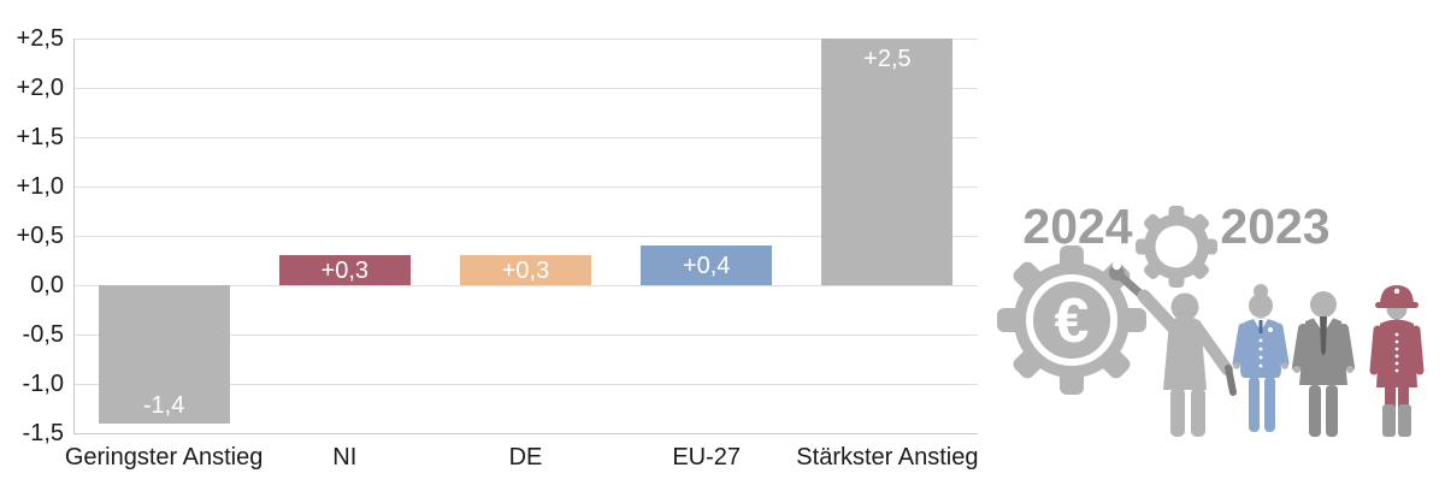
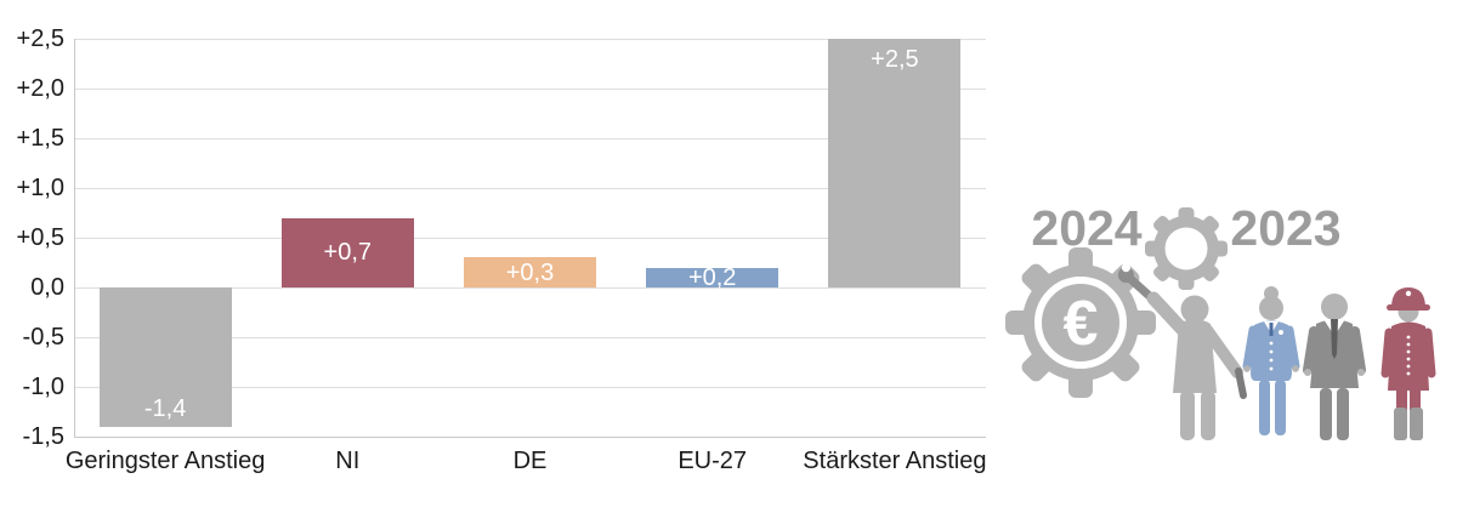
NI: +0,3 -> +0,7
EU-27: +0,4 -> +0,2
